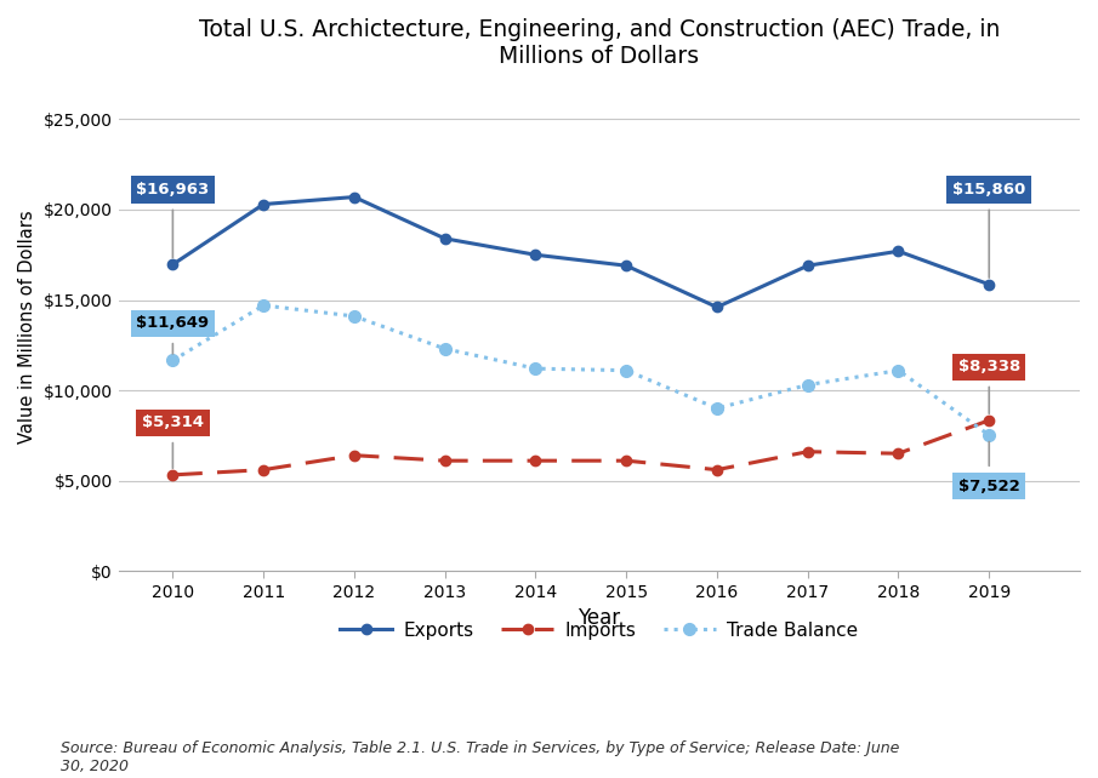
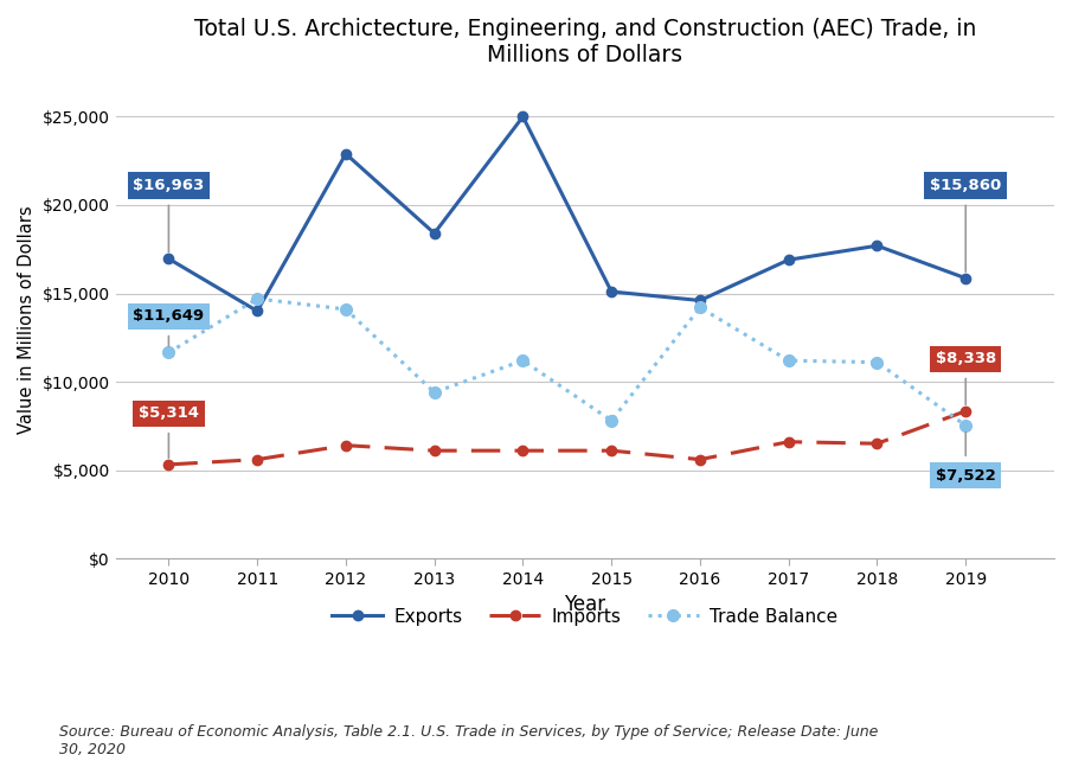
Exports/2011: $20,300 -> $14,000
Exports/2012: $20,700 -> $22,900
Trade Balance/2013: $12,300 -> $9,400
Exports/2014: $17,500 -> $25,000
Exports/2015: $16,900 -> $15,100
Trade Balance/2015: $11,100 -> $7,800
Trade Balance/2016: $9,000 -> $14,200
Trade Balance/2017: $10,300 -> $11,200
